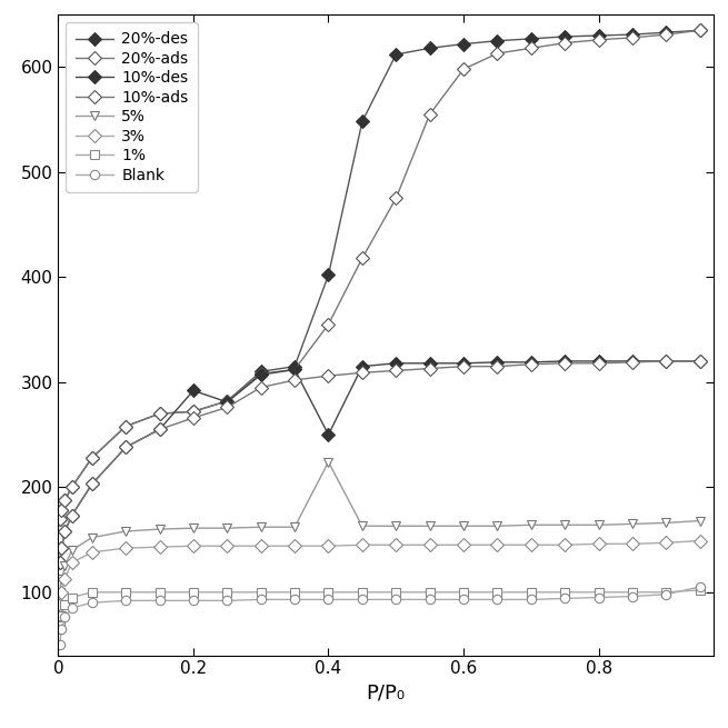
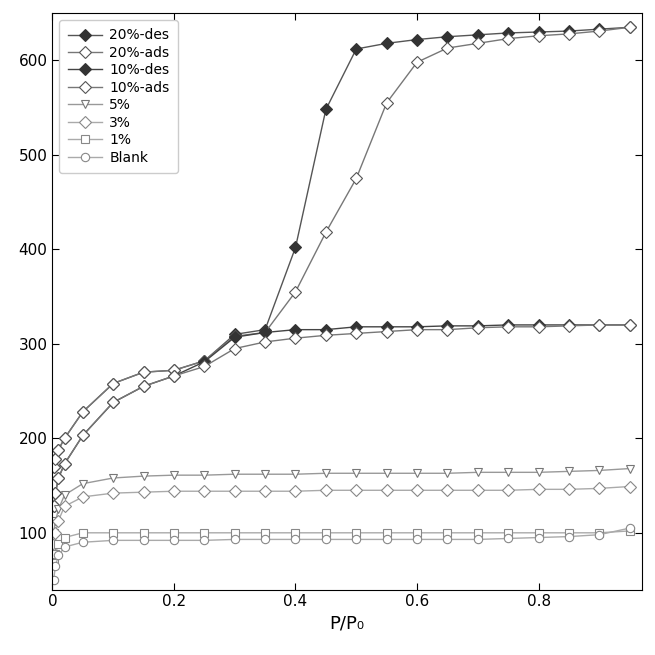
10%-des/0.2: 292 -> 266
10%-des/0.4: 250 -> 315
5%/0.4: 224 -> 162
